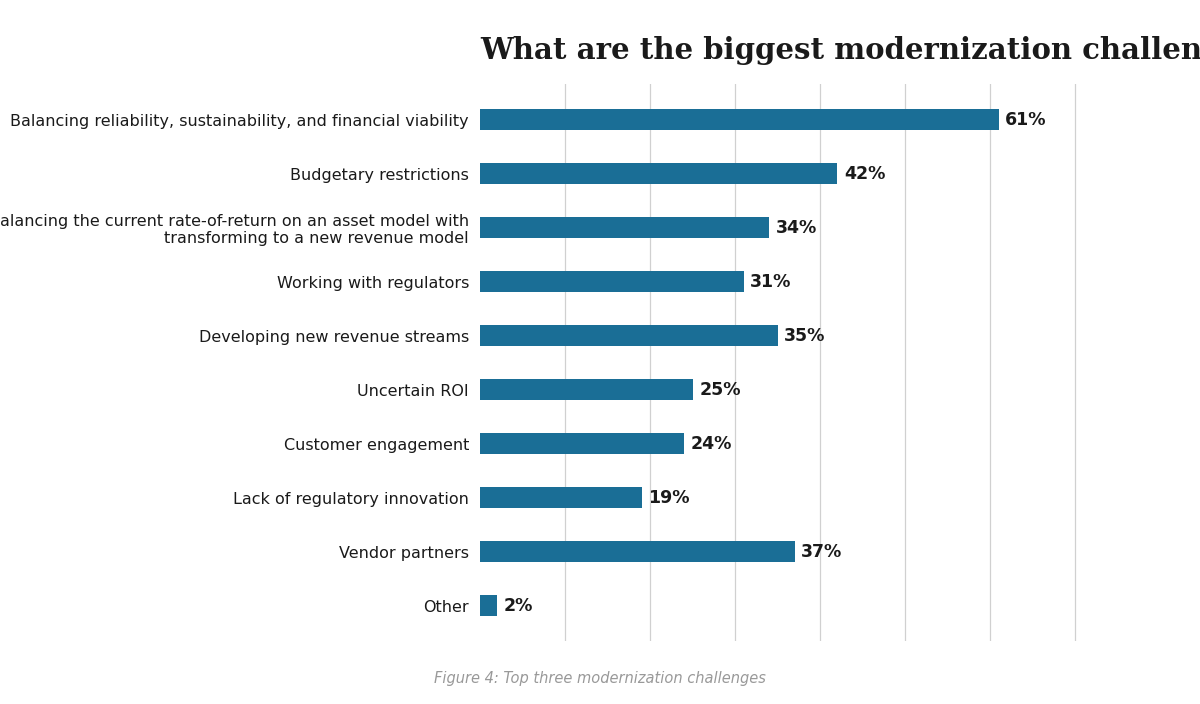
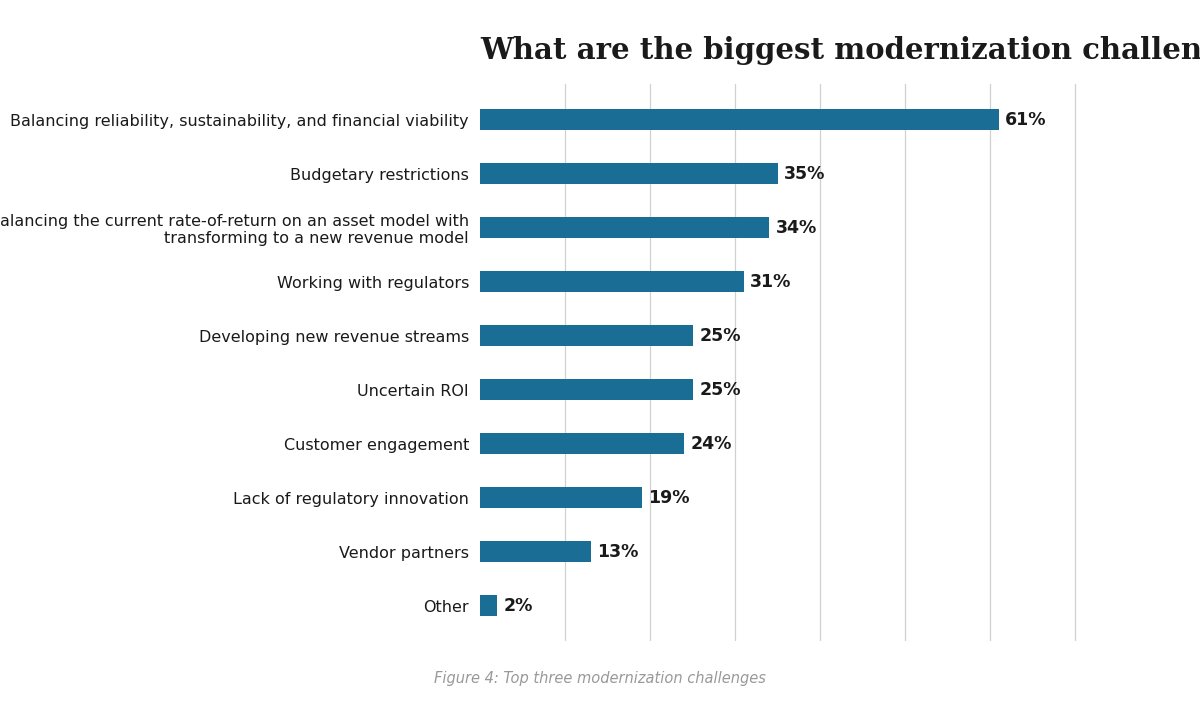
Budgetary restrictions: 42% -> 35%
Developing new revenue streams: 35% -> 25%
Vendor partners: 37% -> 13%
